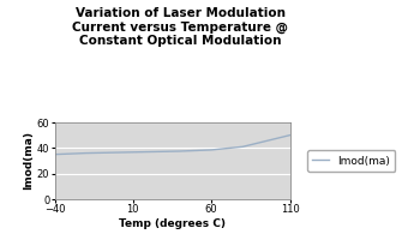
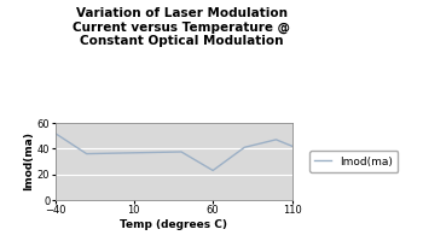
−40: 35 -> 52
60: 38 -> 23
110: 50 -> 42
